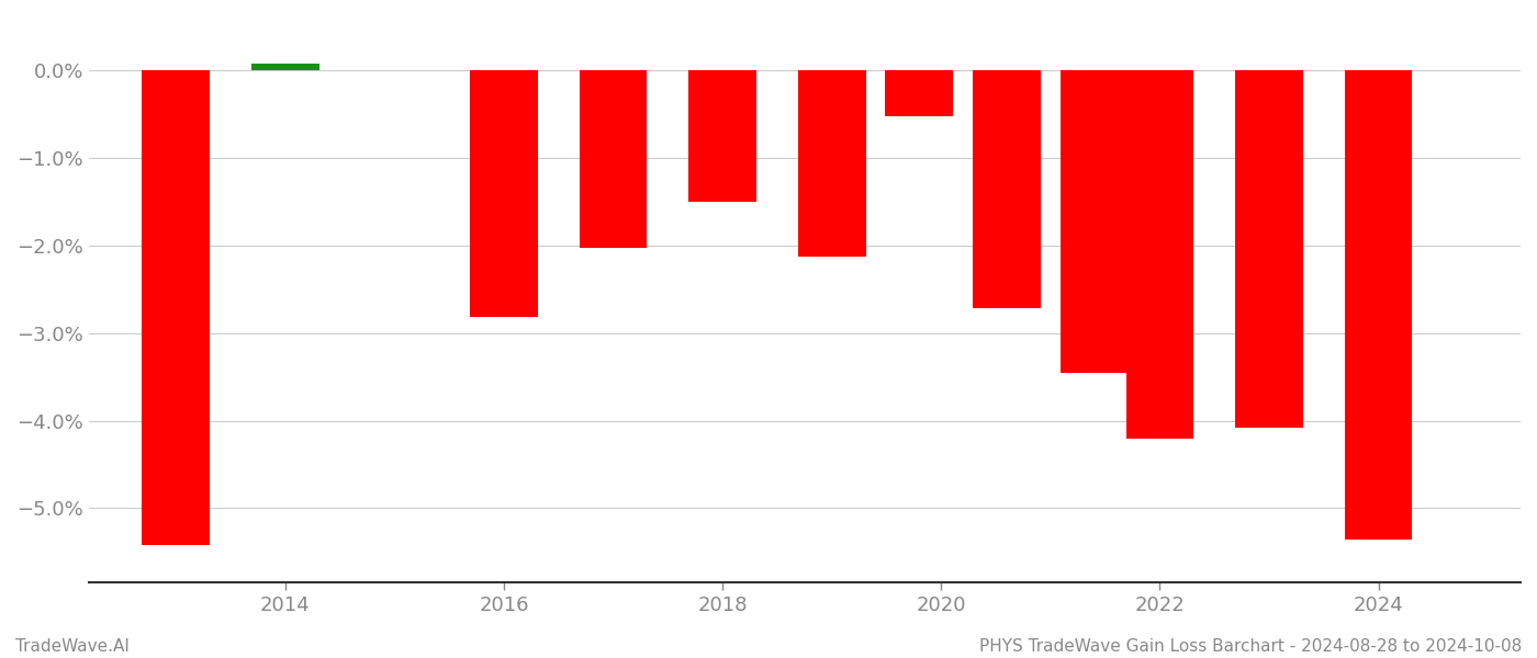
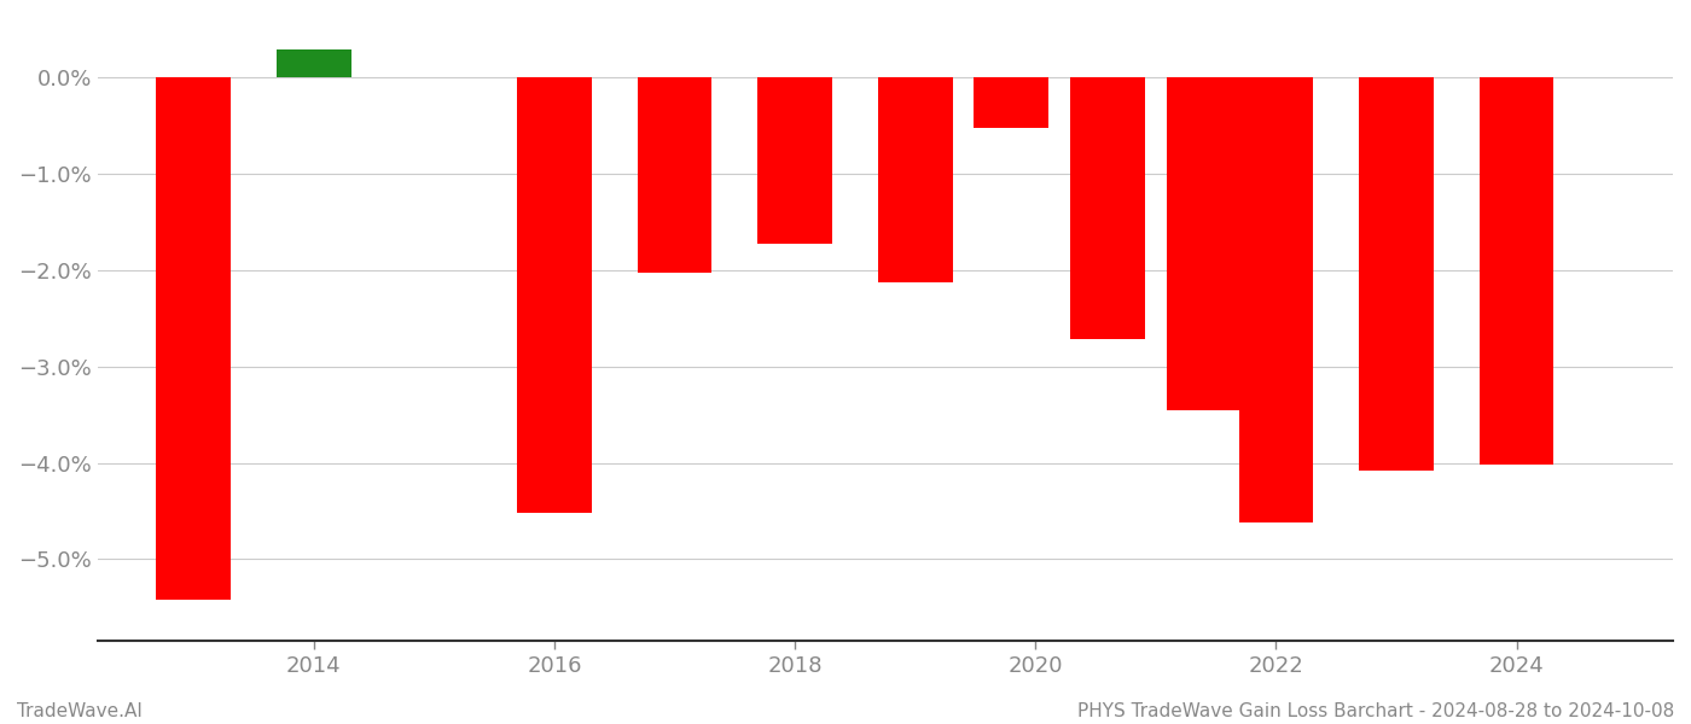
2014: 0.08% -> 0.30%
2016: -2.82% -> -4.52%
2018: -1.50% -> -1.72%
2022: -4.20% -> -4.62%
2024: -5.36% -> -4.02%
